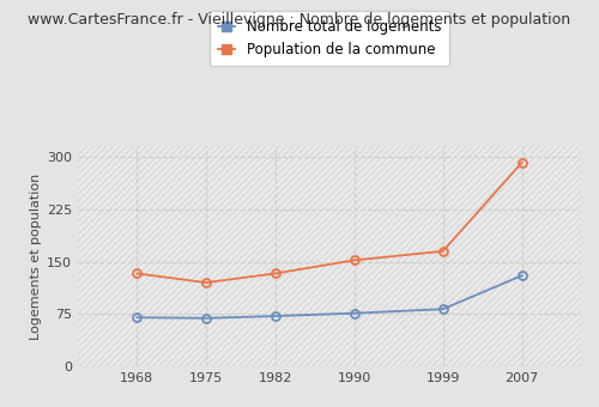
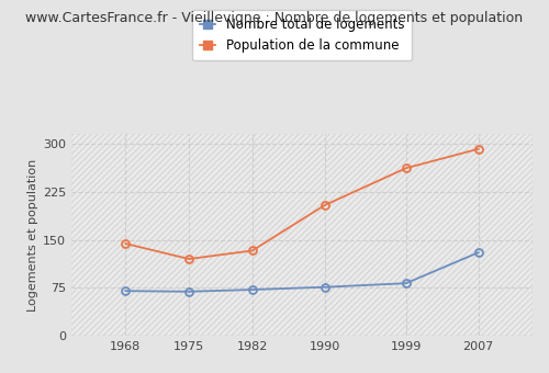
Population de la commune/1968: 133 -> 144
Population de la commune/1990: 152 -> 204
Population de la commune/1999: 165 -> 262
